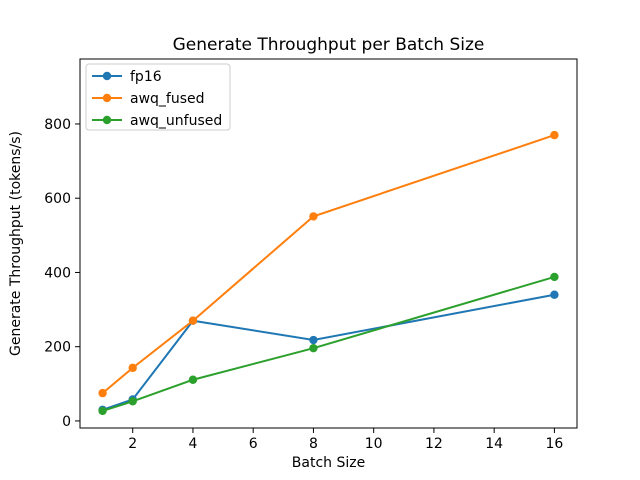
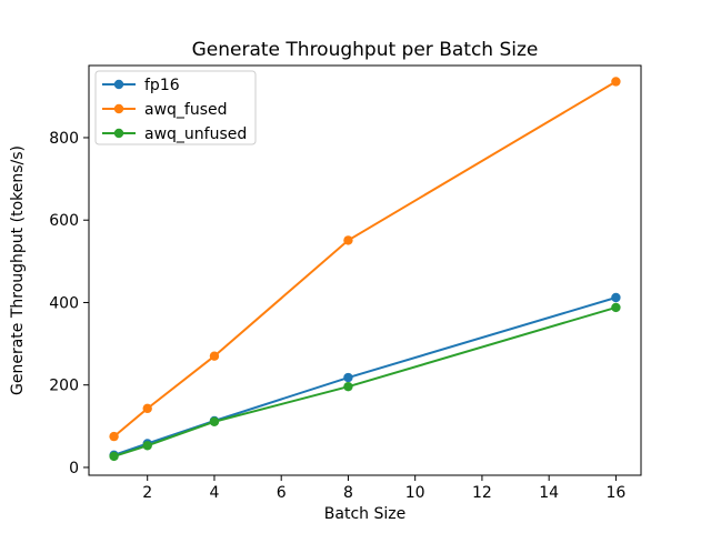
fp16/4: 270 -> 110
fp16/16: 340 -> 410
awq_fused/16: 770 -> 940
